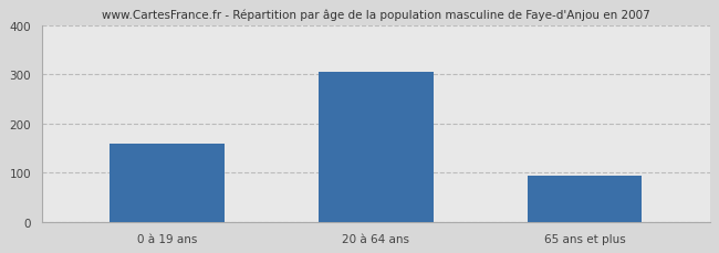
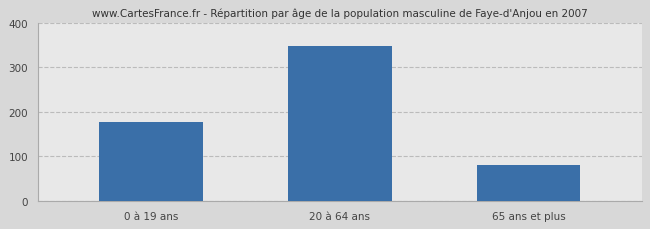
0 à 19 ans: 160 -> 178
20 à 64 ans: 305 -> 348
65 ans et plus: 95 -> 80
